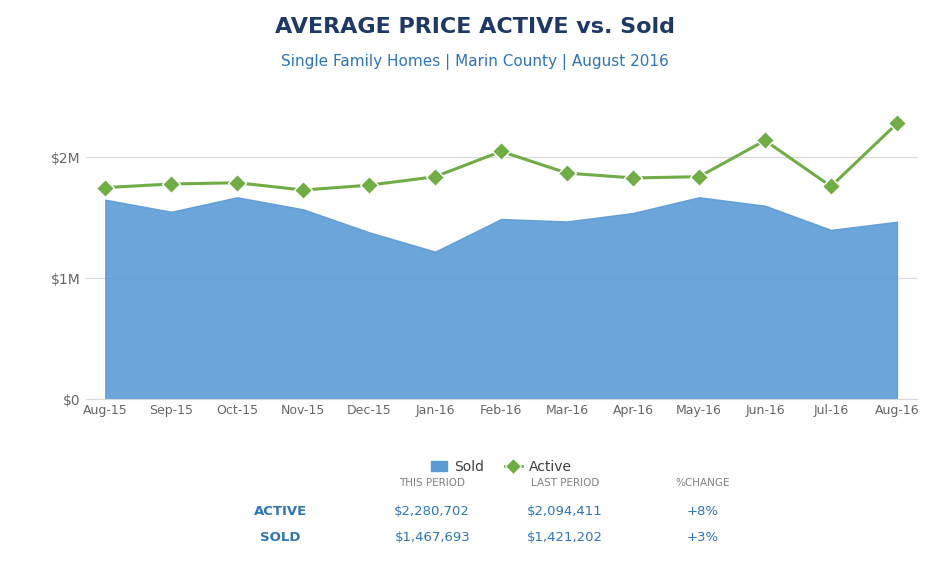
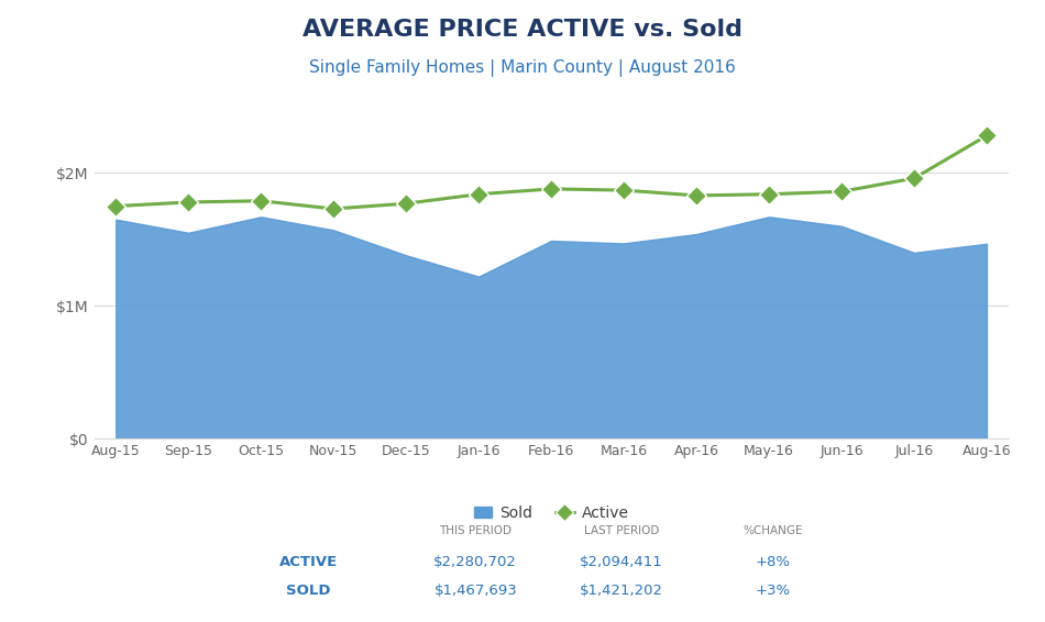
Active/Feb-16: $2.05M -> $1.88M
Active/Jun-16: $2.14M -> $1.86M
Active/Jul-16: $1.76M -> $1.96M
